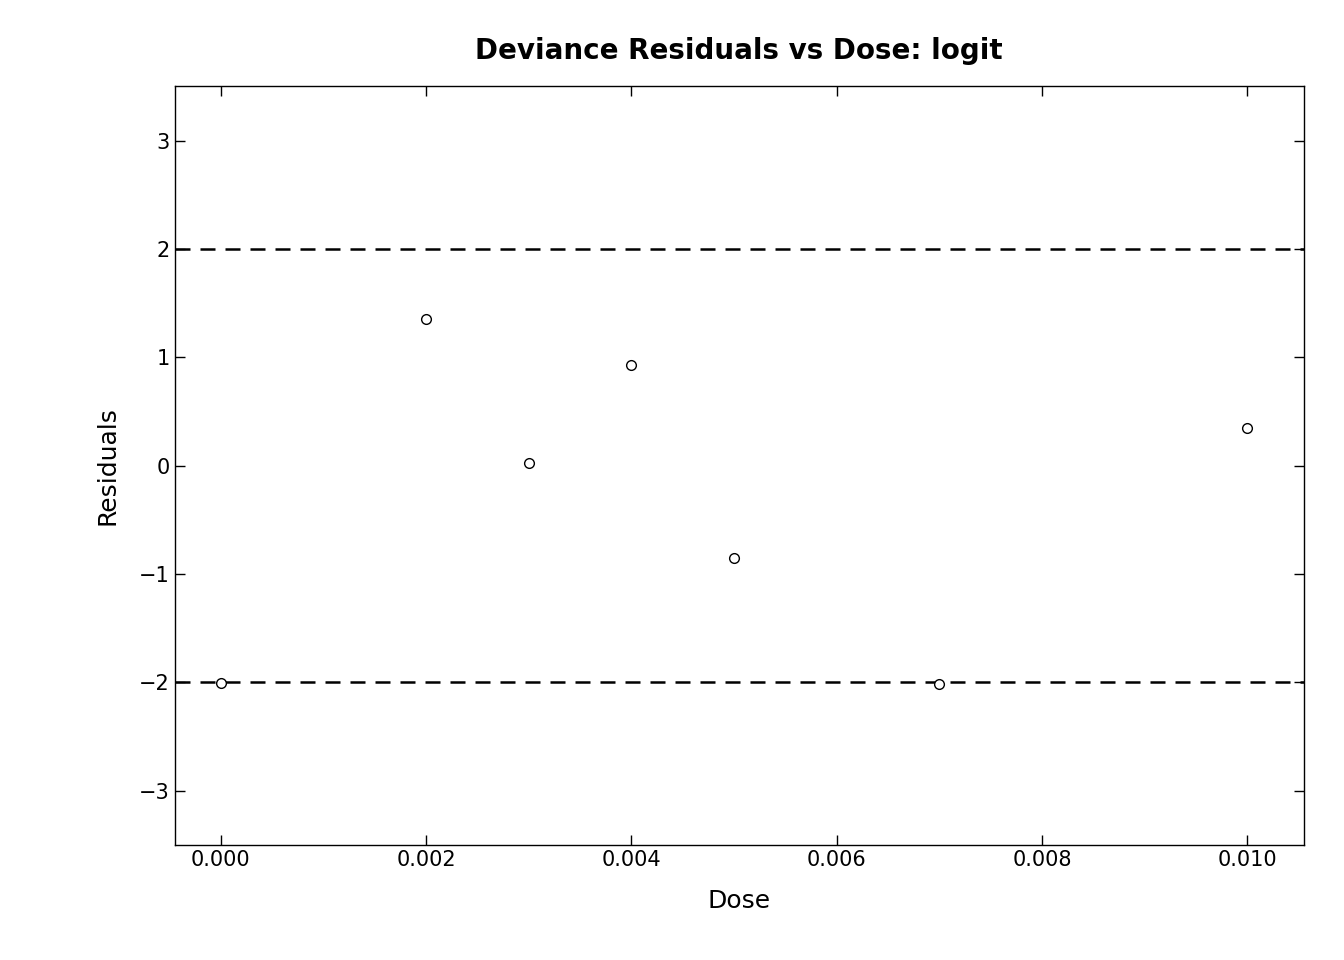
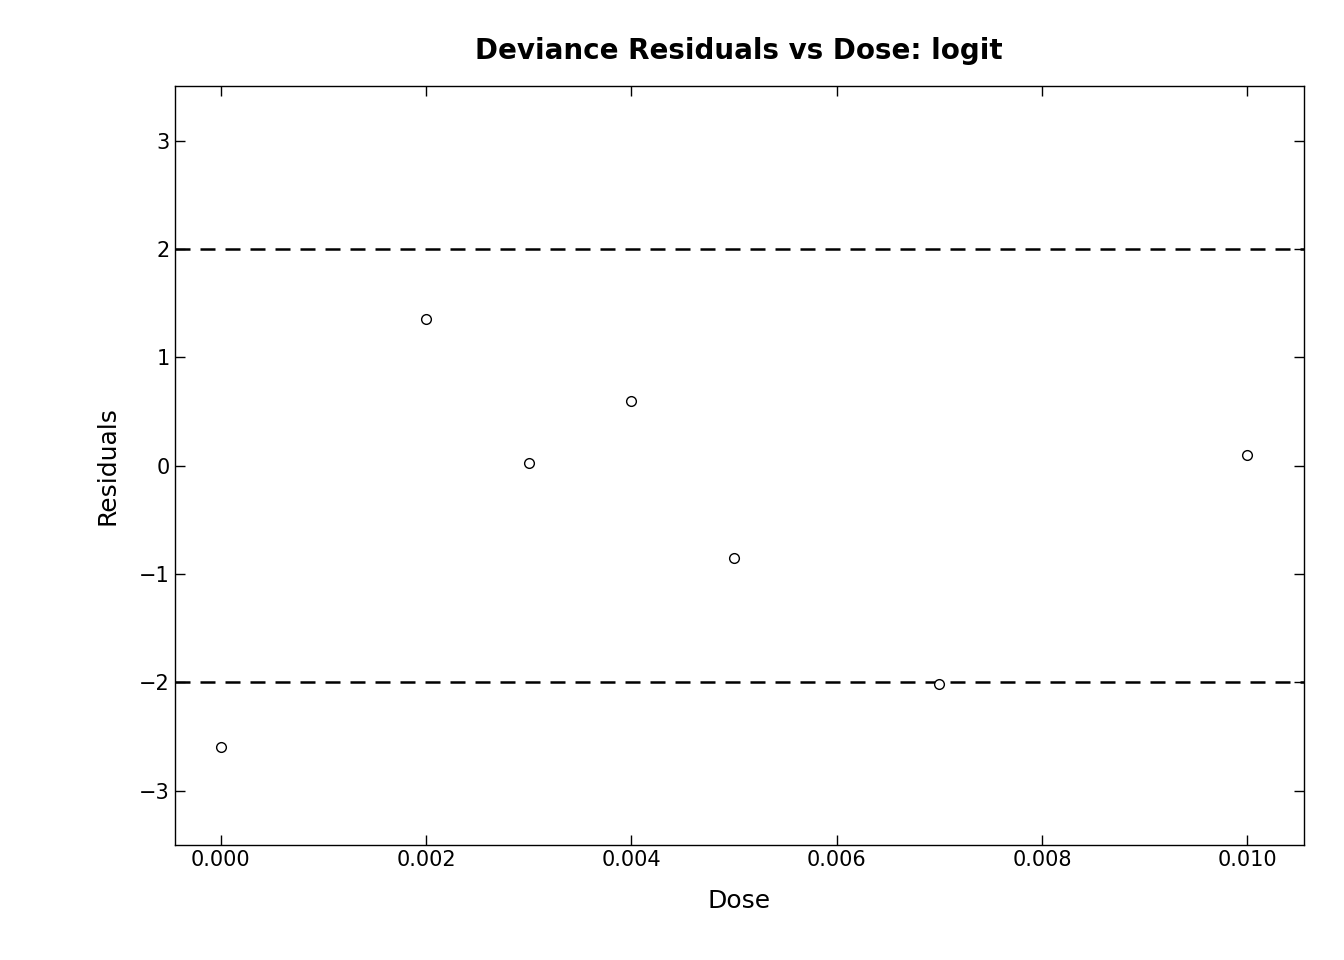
0.000: -2.01 -> -2.60
0.004: 0.93 -> 0.60
0.010: 0.35 -> 0.10
